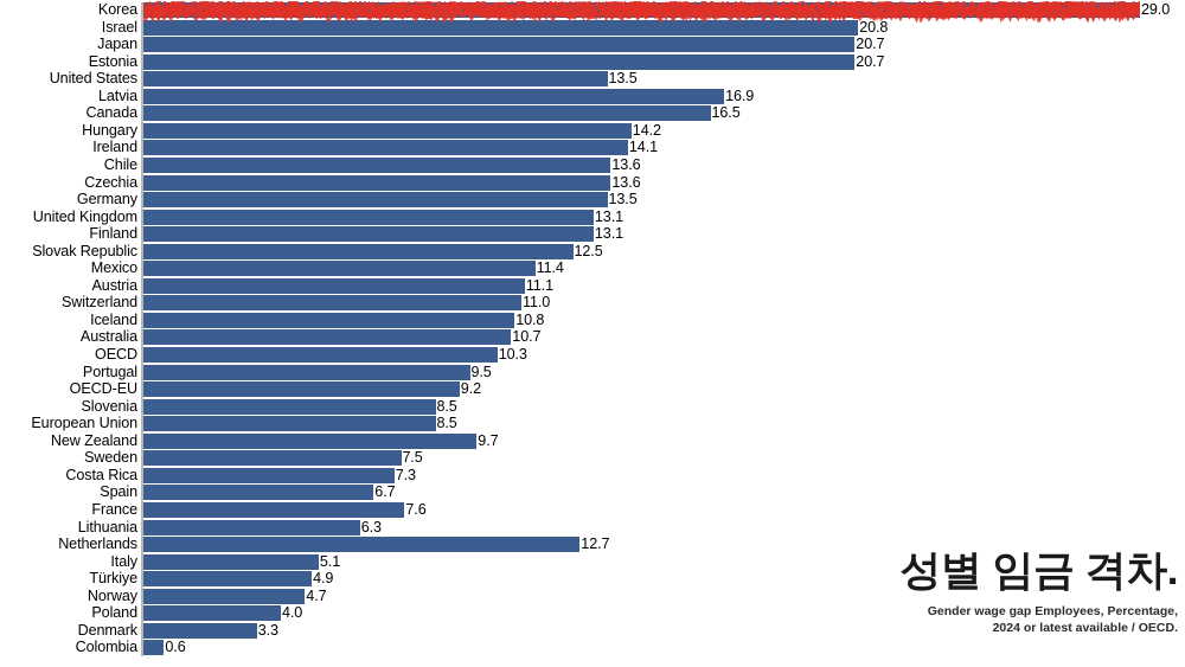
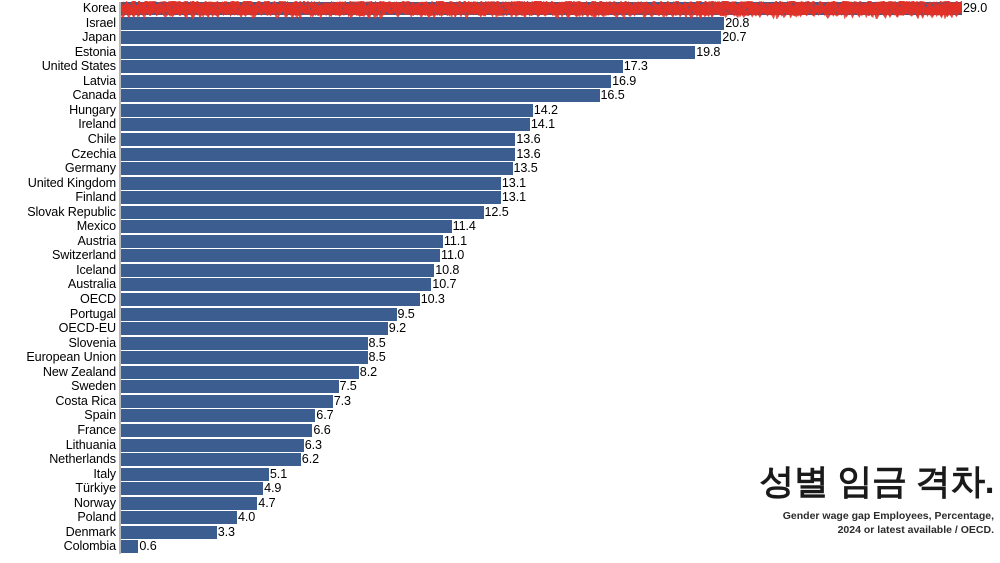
Estonia: 20.7 -> 19.8
United States: 13.5 -> 17.3
New Zealand: 9.7 -> 8.2
France: 7.6 -> 6.6
Netherlands: 12.7 -> 6.2
